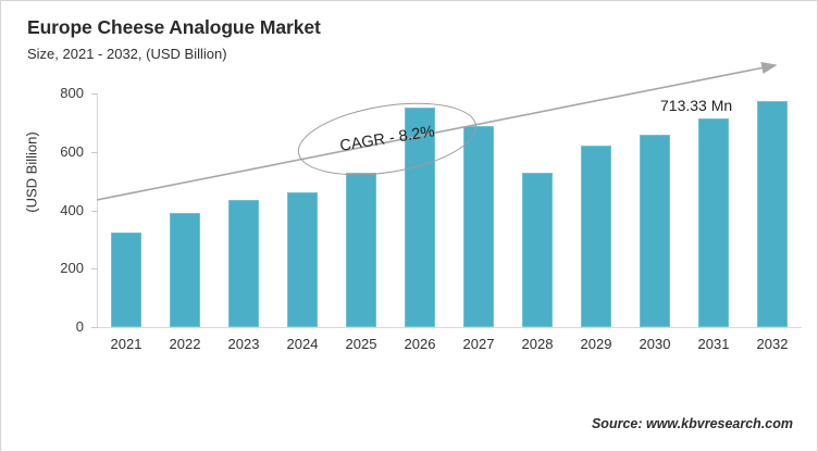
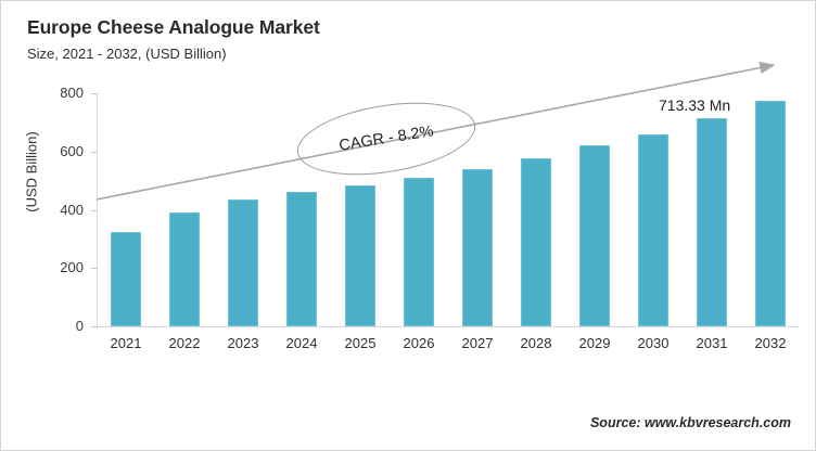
2025: 530 -> 480
2026: 750 -> 510
2027: 690 -> 540
2028: 530 -> 580
